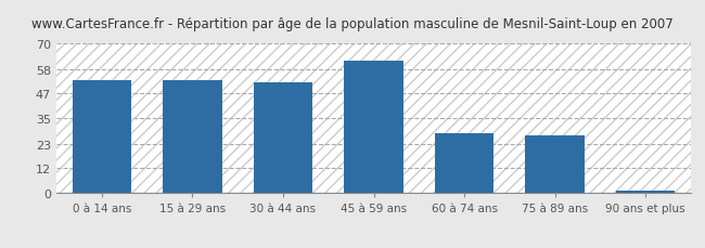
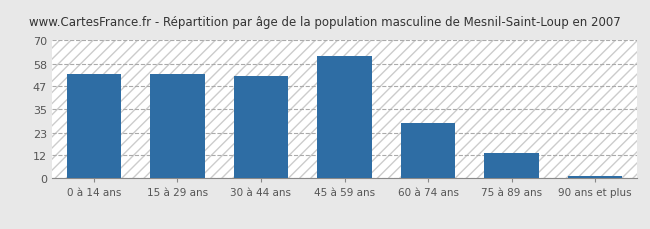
75 à 89 ans: 27 -> 13
